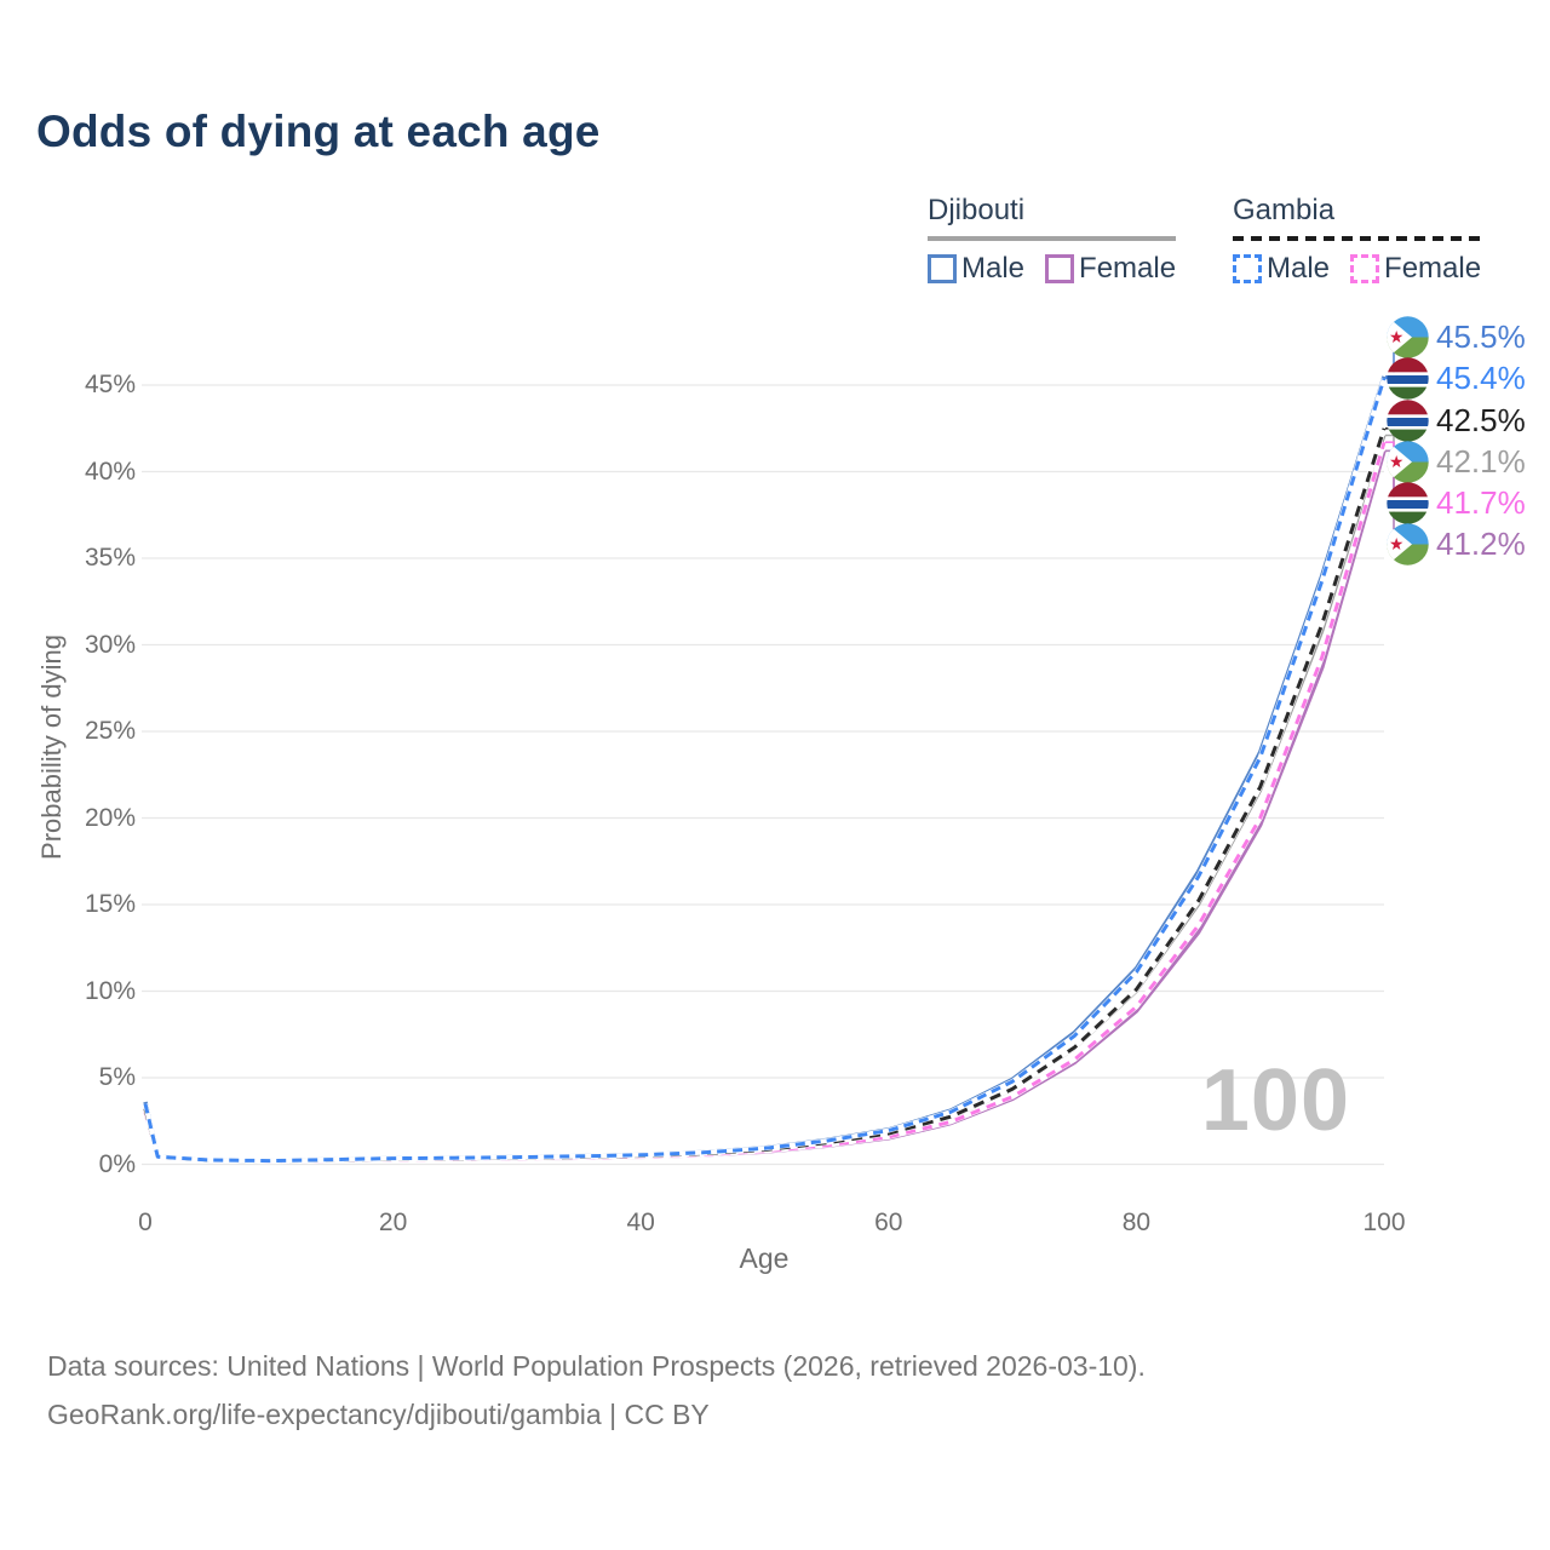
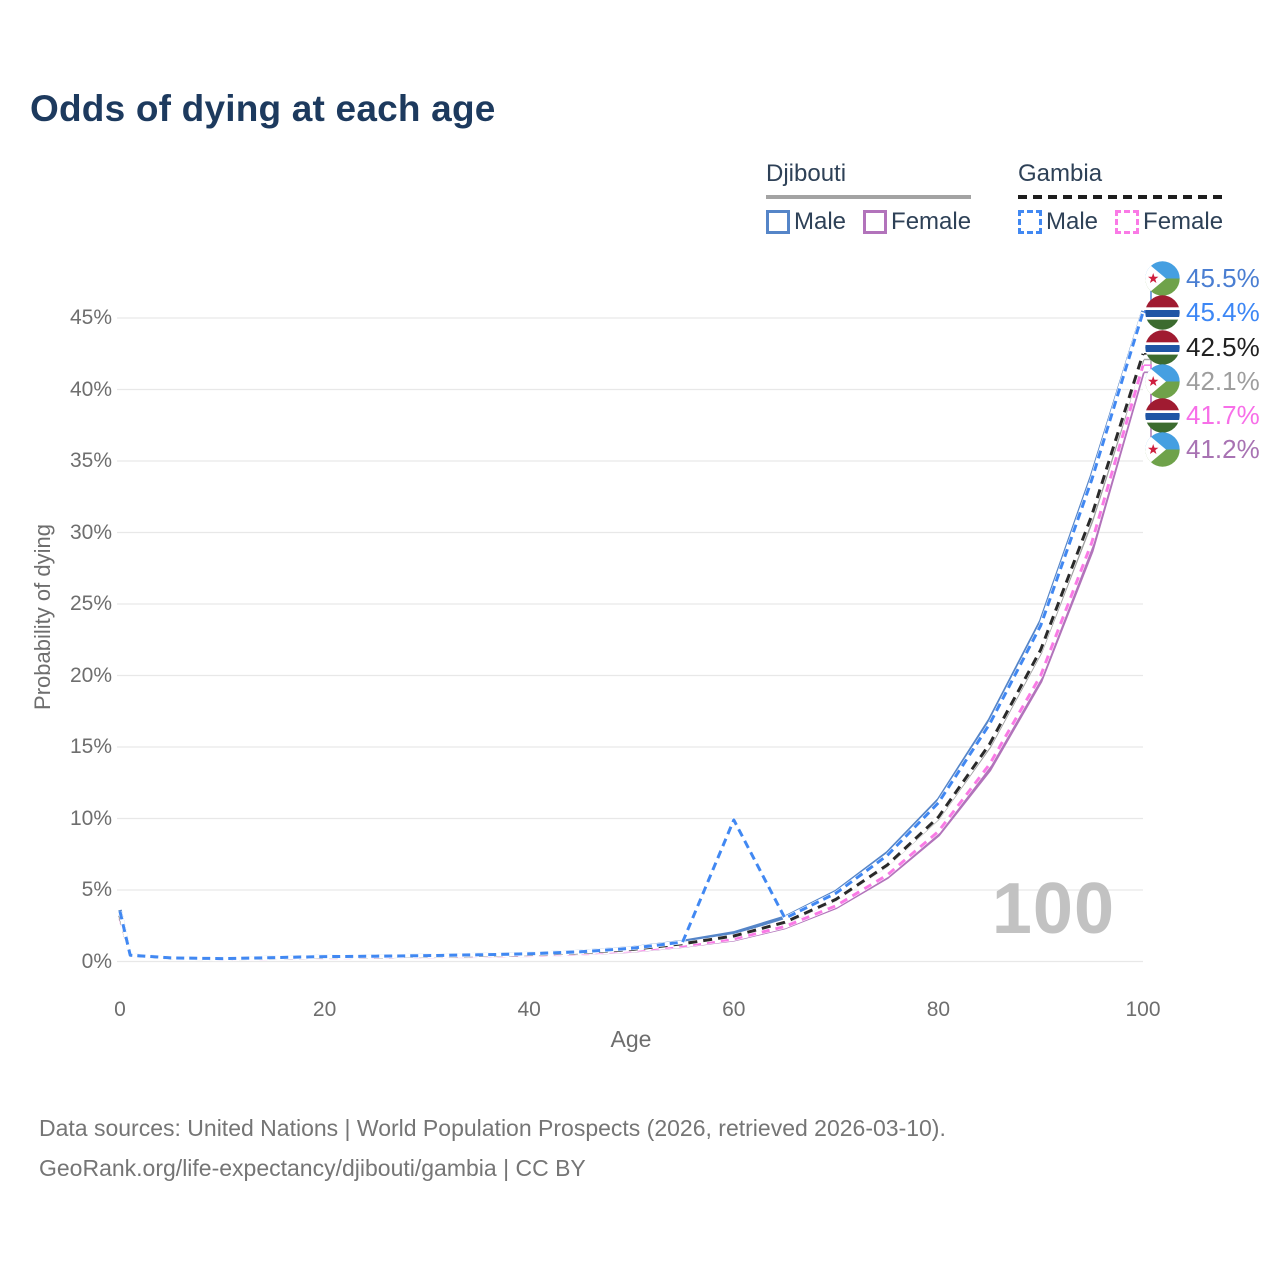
Gambia Male/60: 1.9% -> 9.9%
